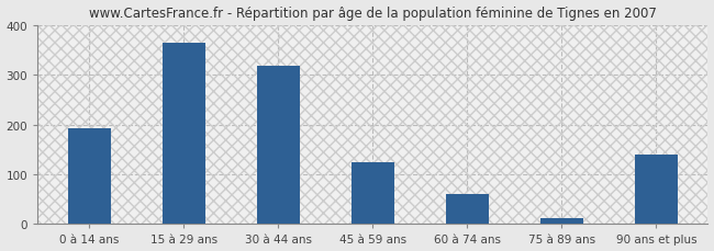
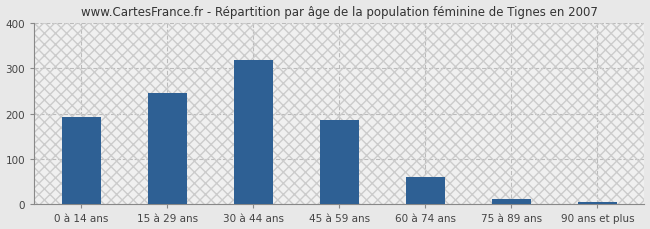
15 à 29 ans: 365 -> 246
45 à 59 ans: 125 -> 186
90 ans et plus: 140 -> 5
